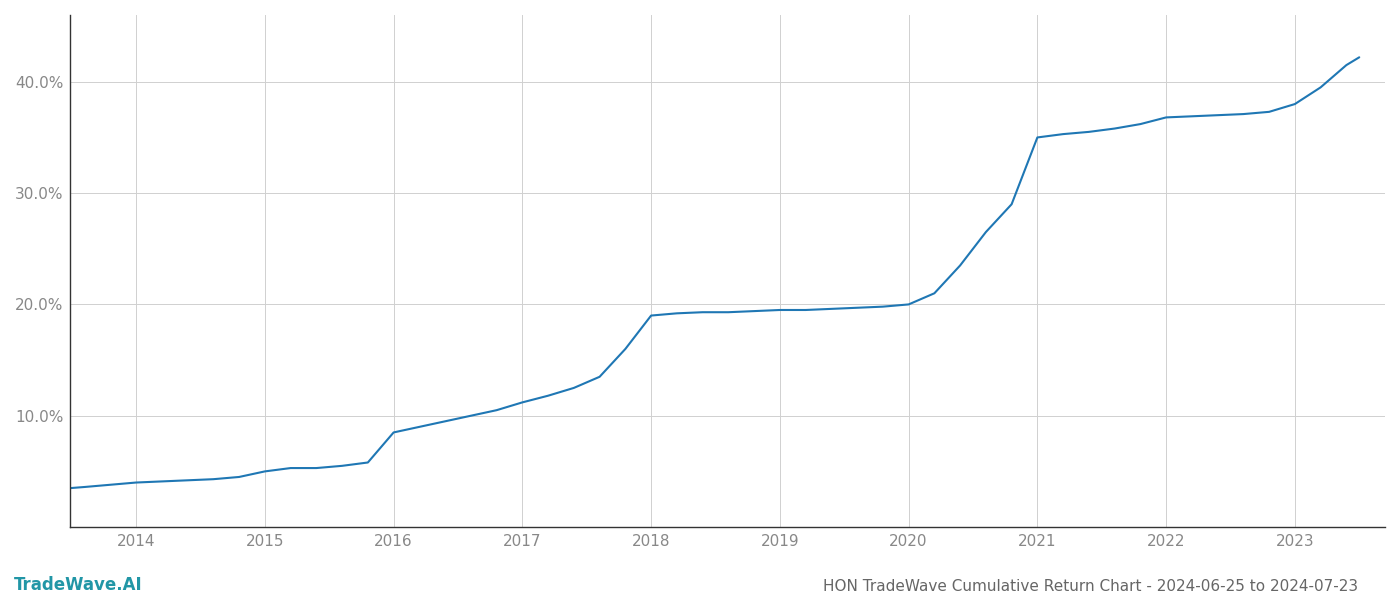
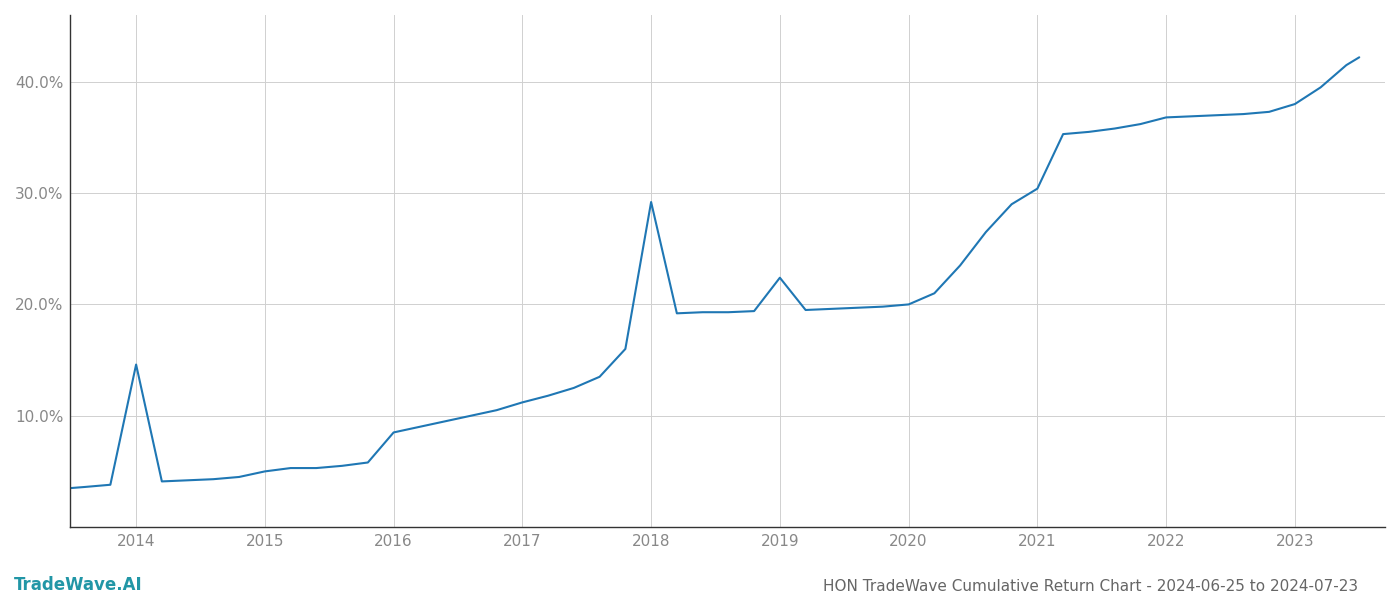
2014: 4.0% -> 14.6%
2018: 19.0% -> 29.2%
2019: 19.5% -> 22.4%
2021: 35.0% -> 30.4%
